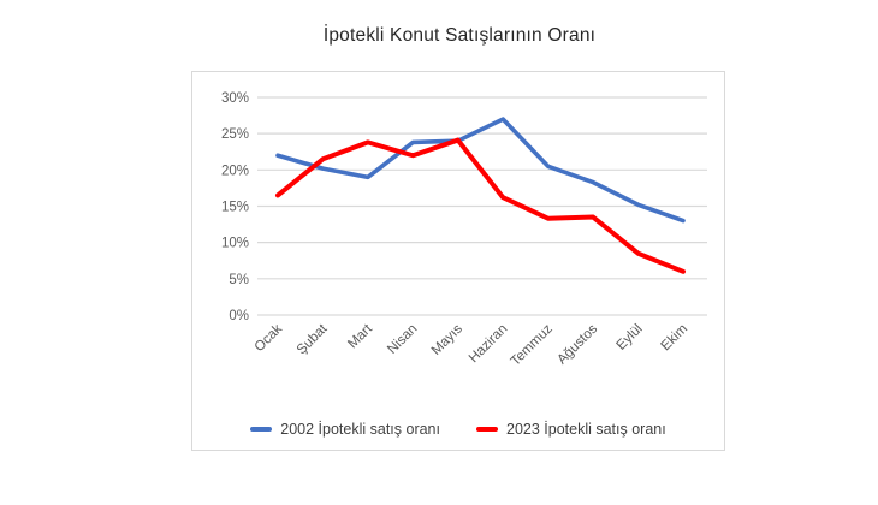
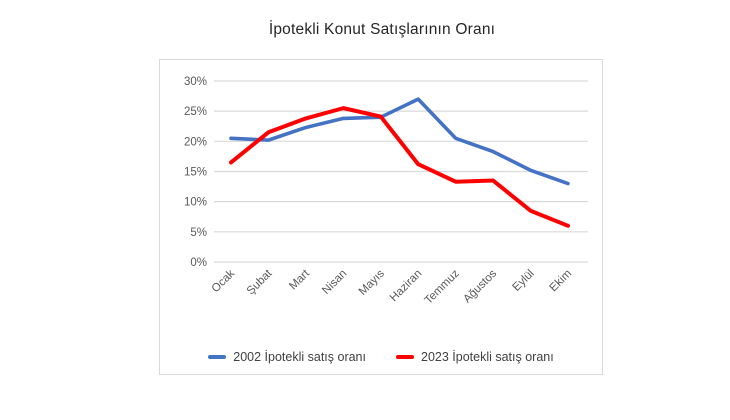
2002 İpotekli satış oranı/Ocak: 22% -> 20%
2002 İpotekli satış oranı/Mart: 19% -> 22%
2023 İpotekli satış oranı/Nisan: 22% -> 26%
